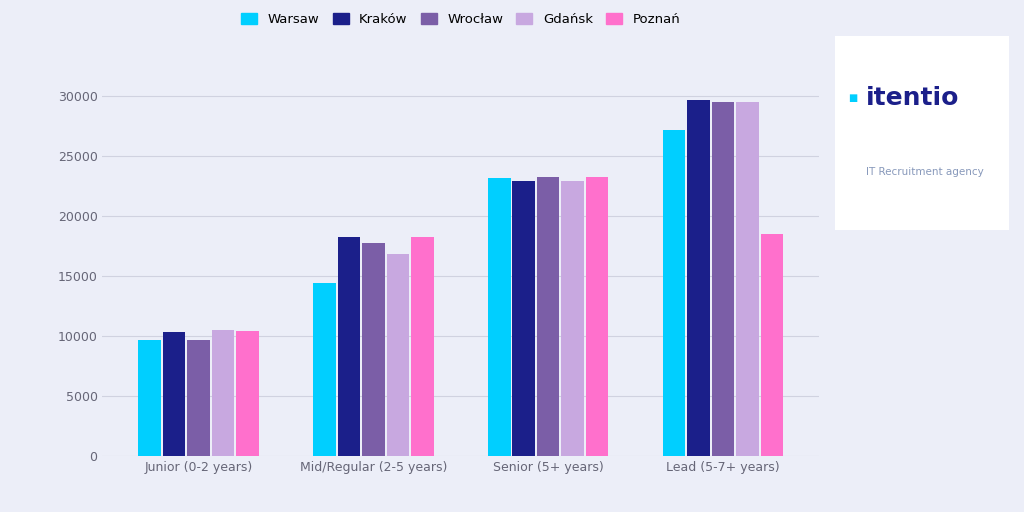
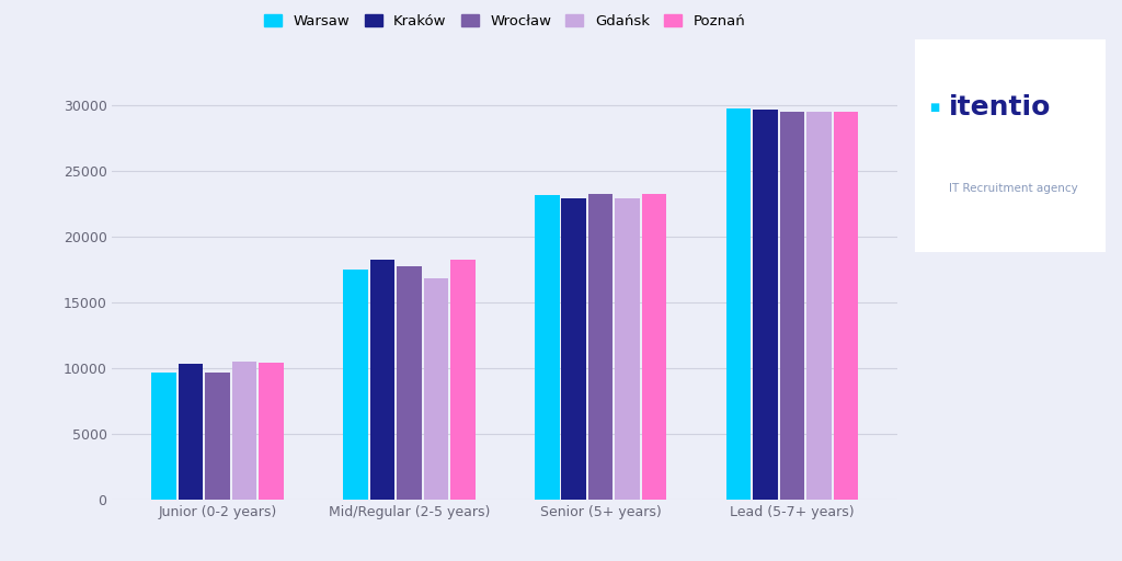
Warsaw/Mid/Regular (2-5 years): 14400 -> 17500
Warsaw/Lead (5-7+ years): 27100 -> 29700
Poznań/Lead (5-7+ years): 18500 -> 29500
